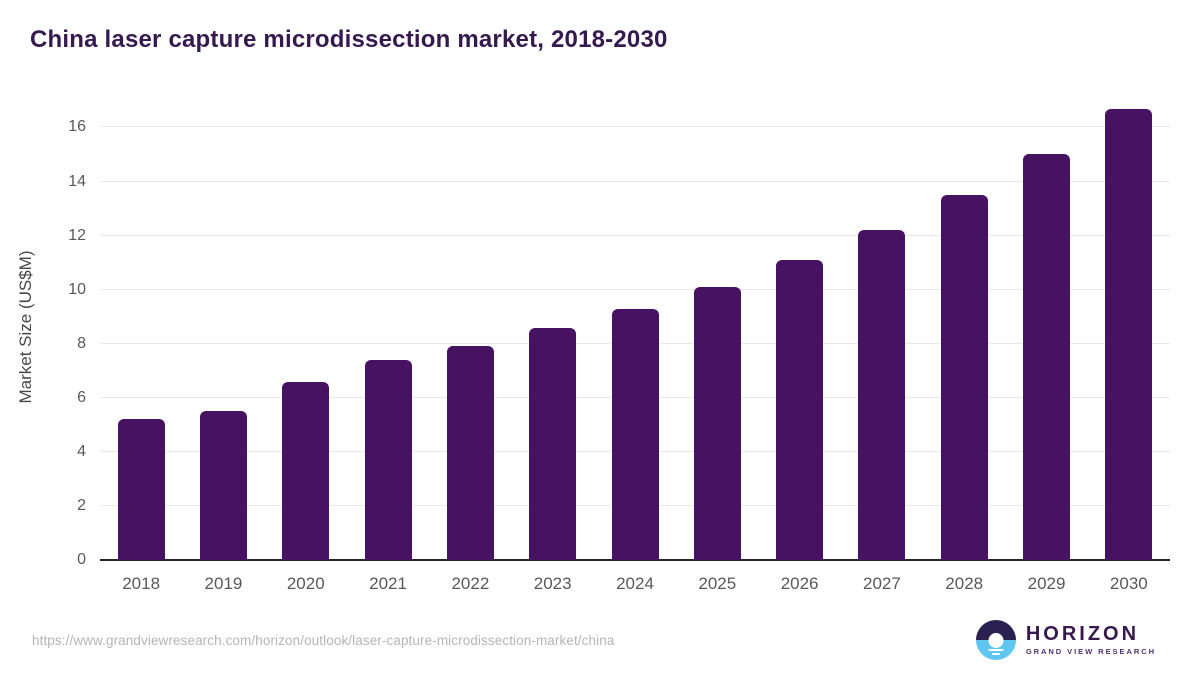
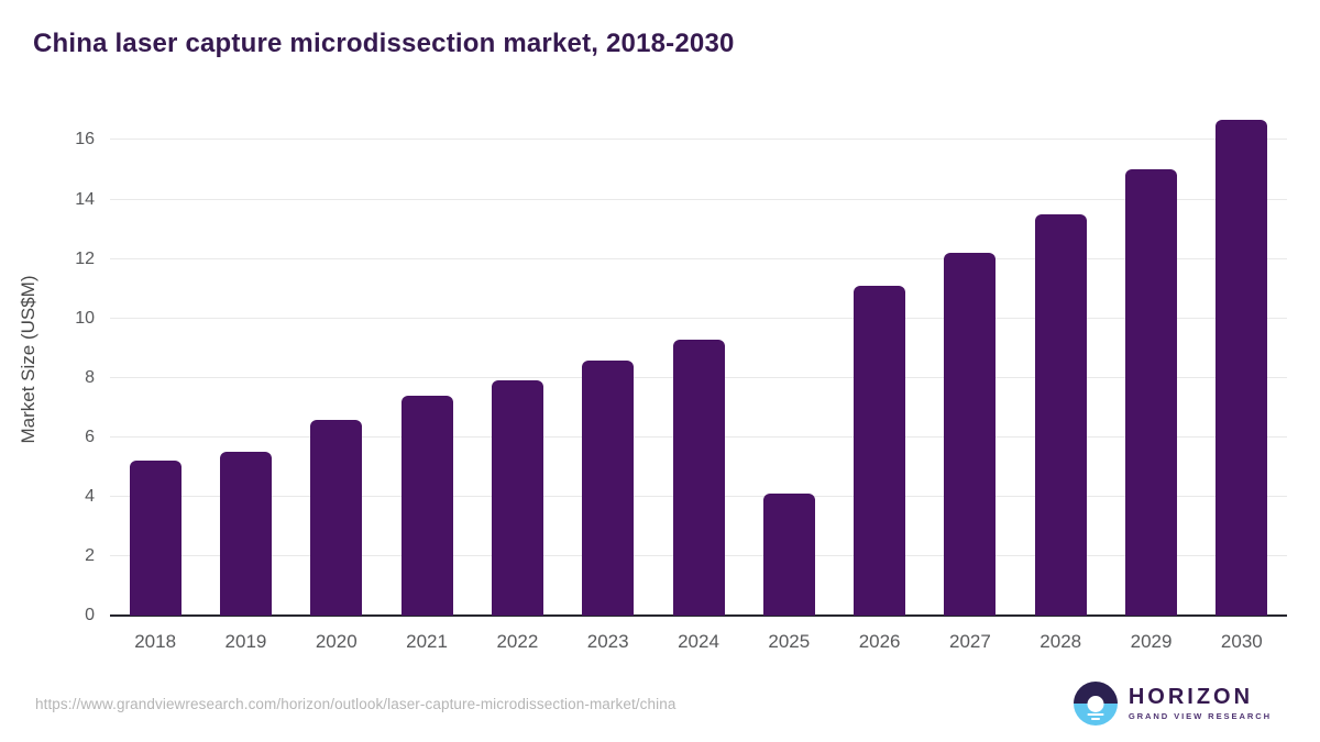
2025: 10.1 -> 4.1
